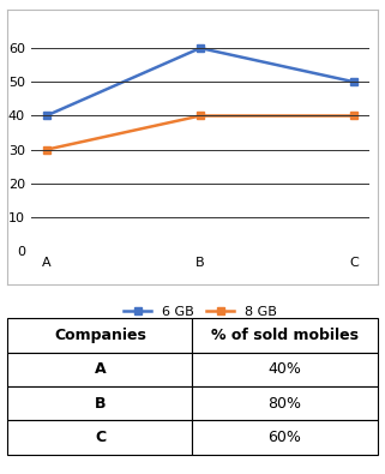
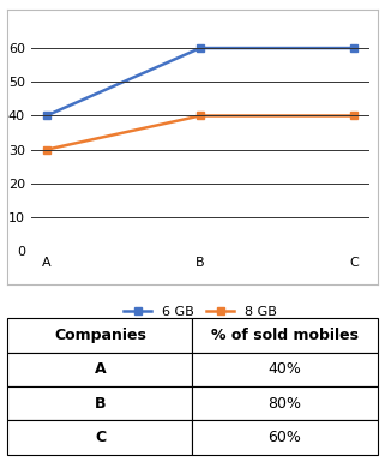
6 GB/C: 50 -> 60
